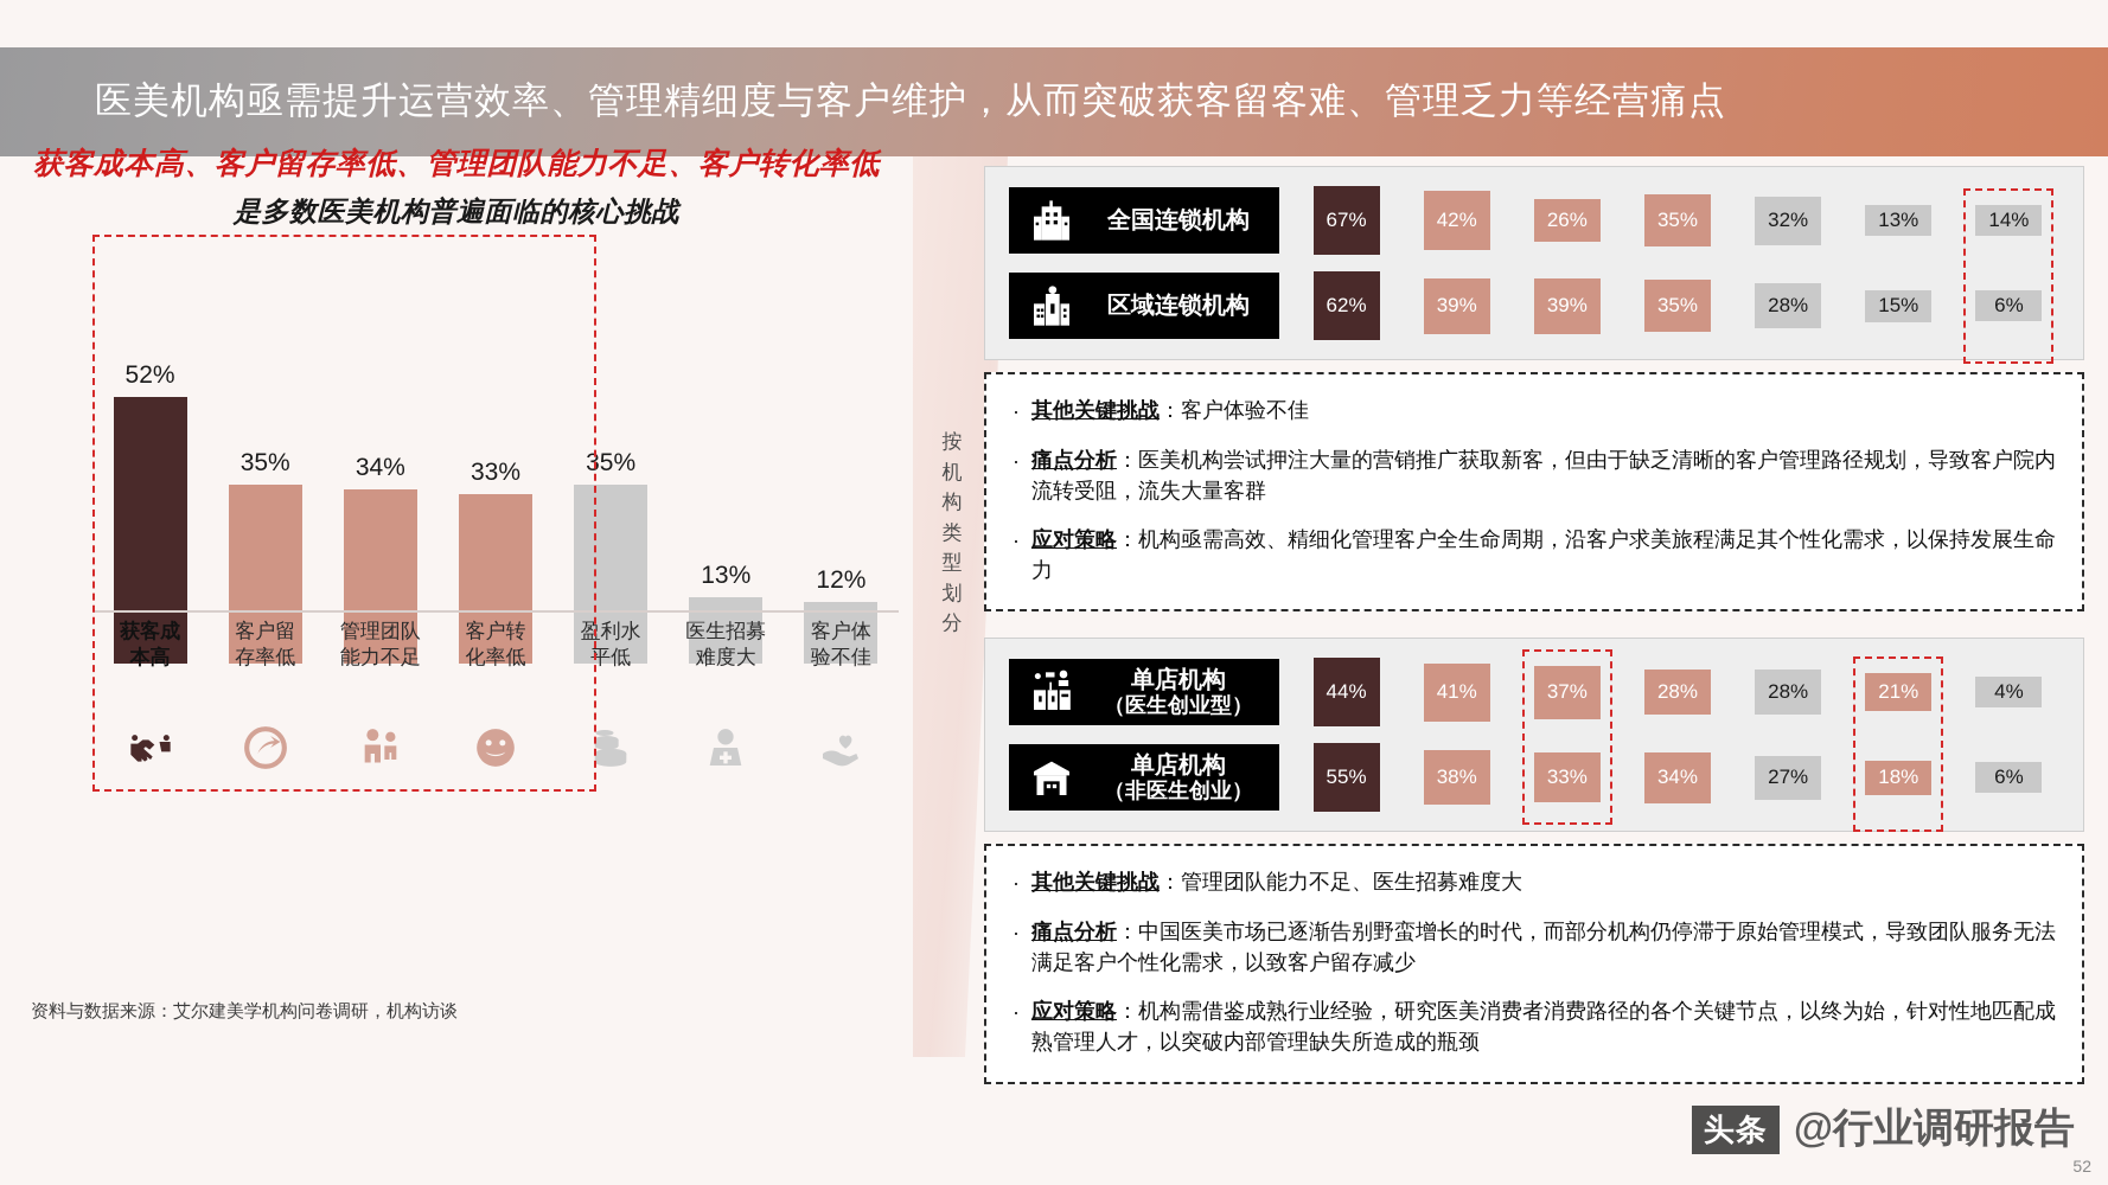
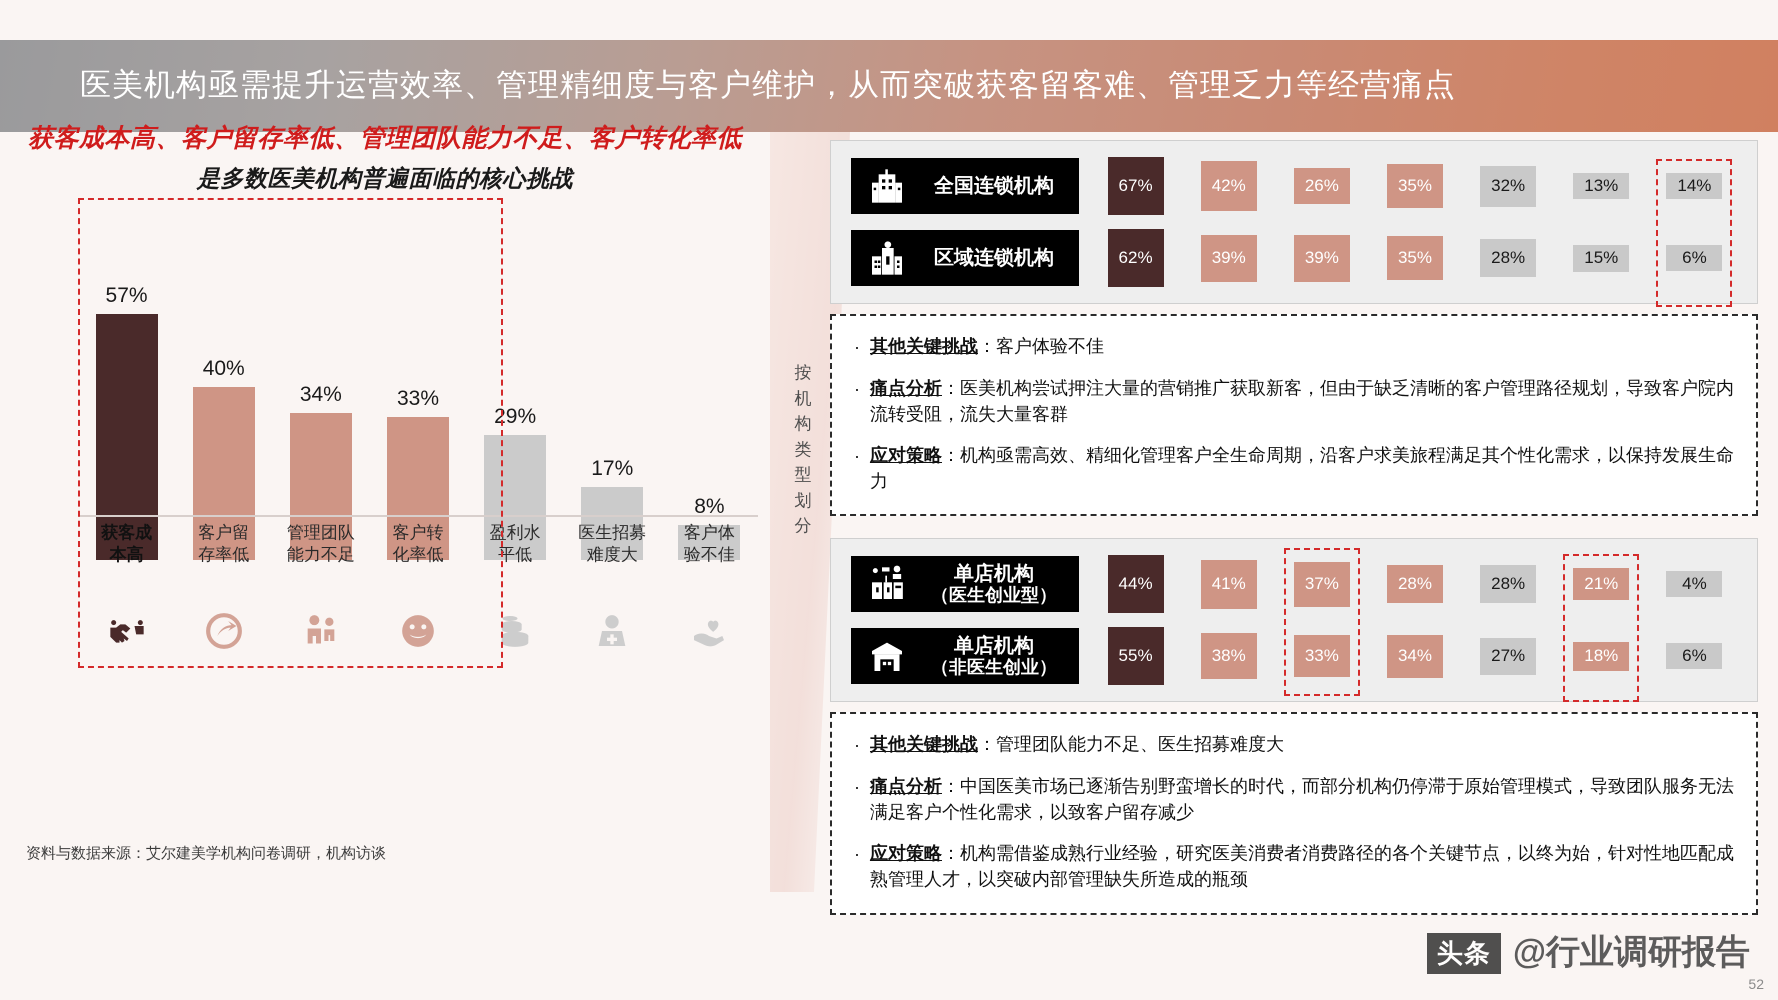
获客成本高: 52% -> 57%
客户留存率低: 35% -> 40%
盈利水平低: 35% -> 29%
医生招募难度大: 13% -> 17%
客户体验不佳: 12% -> 8%
